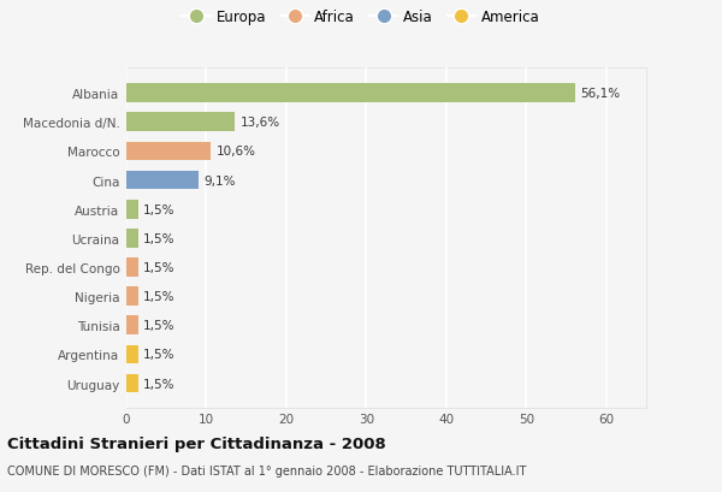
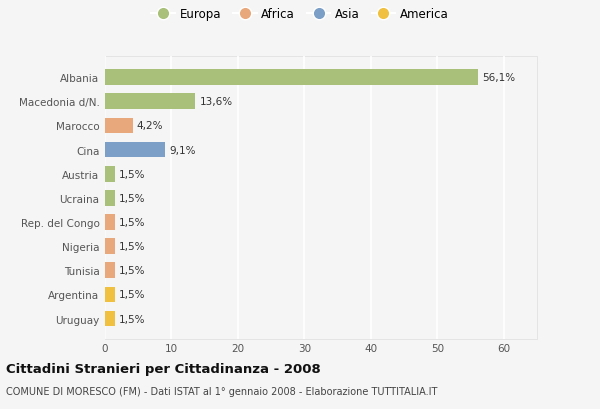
Marocco: 10,6% -> 4,2%
